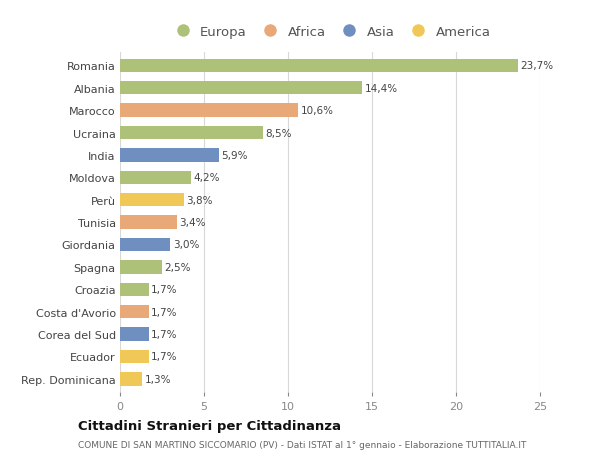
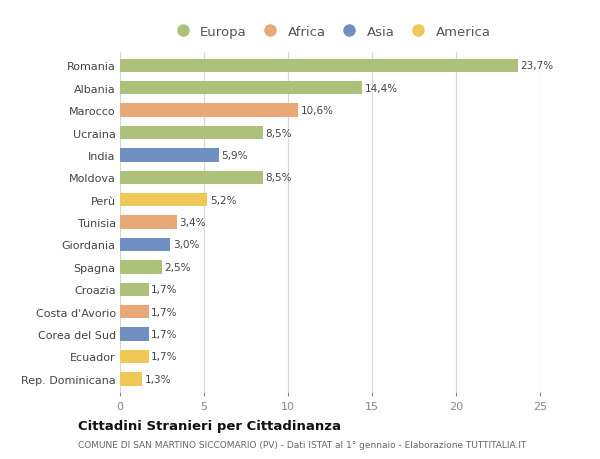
Moldova: 4,2% -> 8,5%
Perù: 3,8% -> 5,2%
